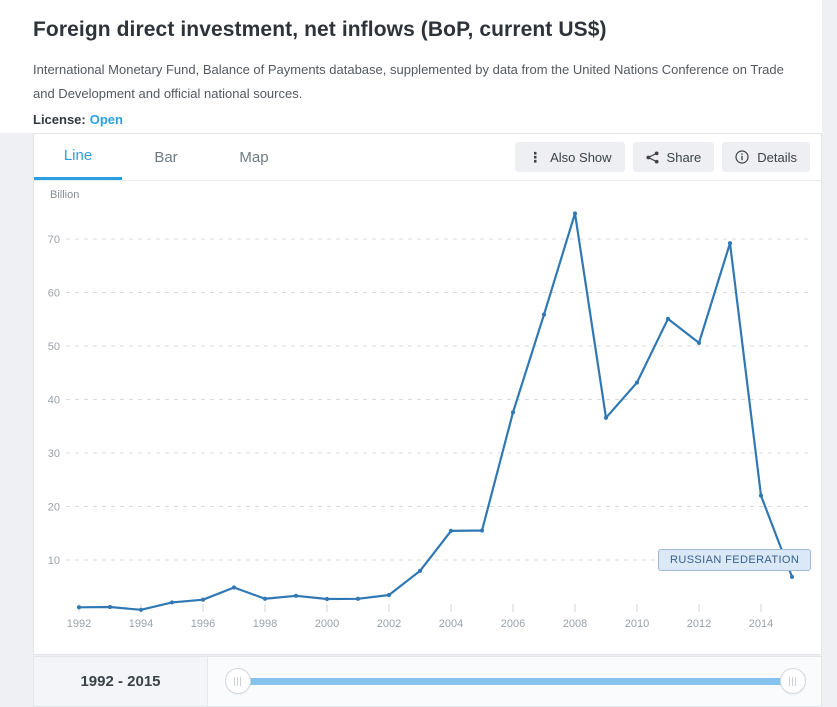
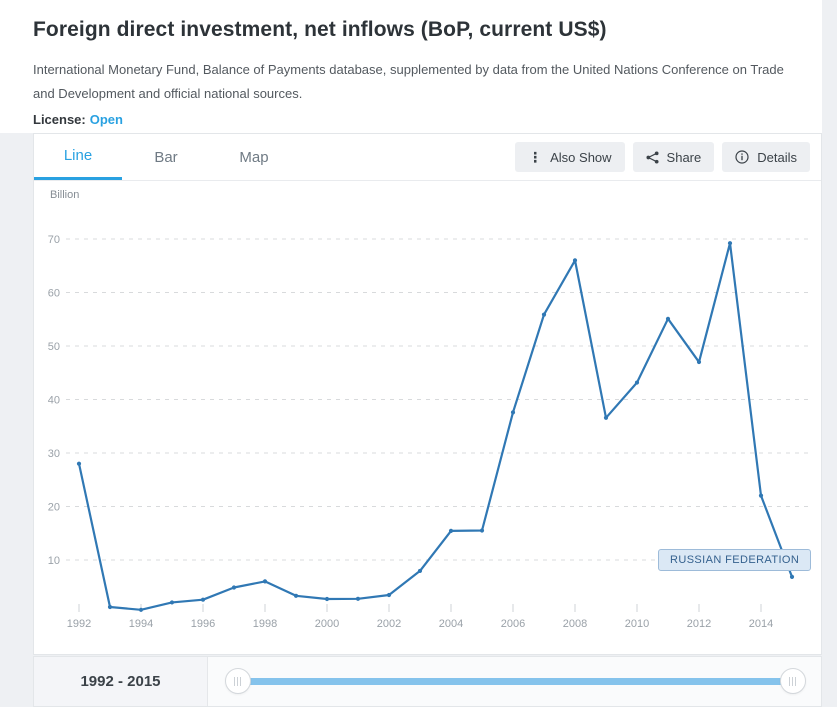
1992: 1 -> 28
1998: 3 -> 6
2008: 75 -> 66
2012: 51 -> 47
